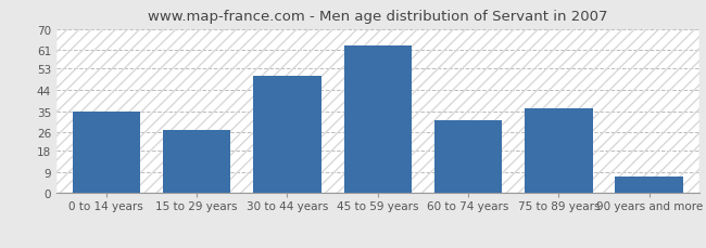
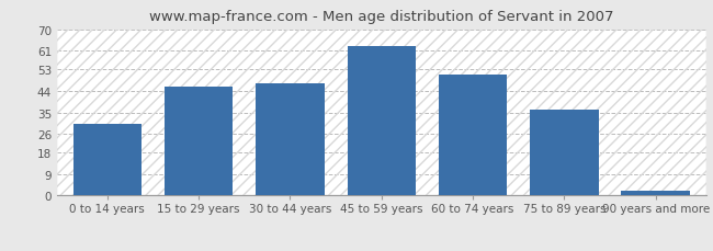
0 to 14 years: 35 -> 30
15 to 29 years: 27 -> 46
30 to 44 years: 50 -> 47
60 to 74 years: 31 -> 51
90 years and more: 7 -> 2
